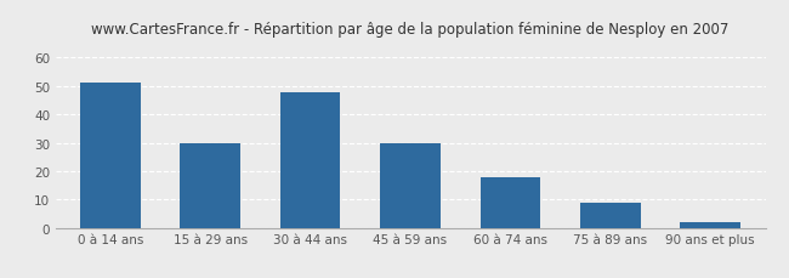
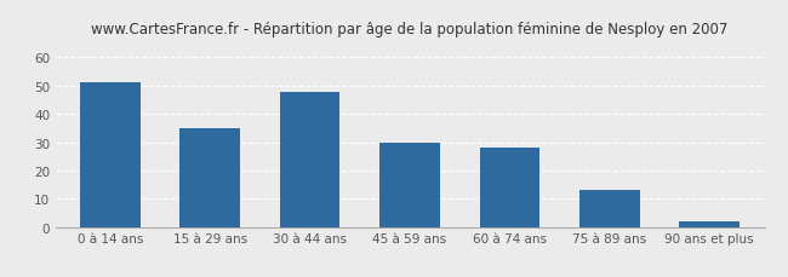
15 à 29 ans: 30 -> 35
60 à 74 ans: 18 -> 28
75 à 89 ans: 9 -> 13
